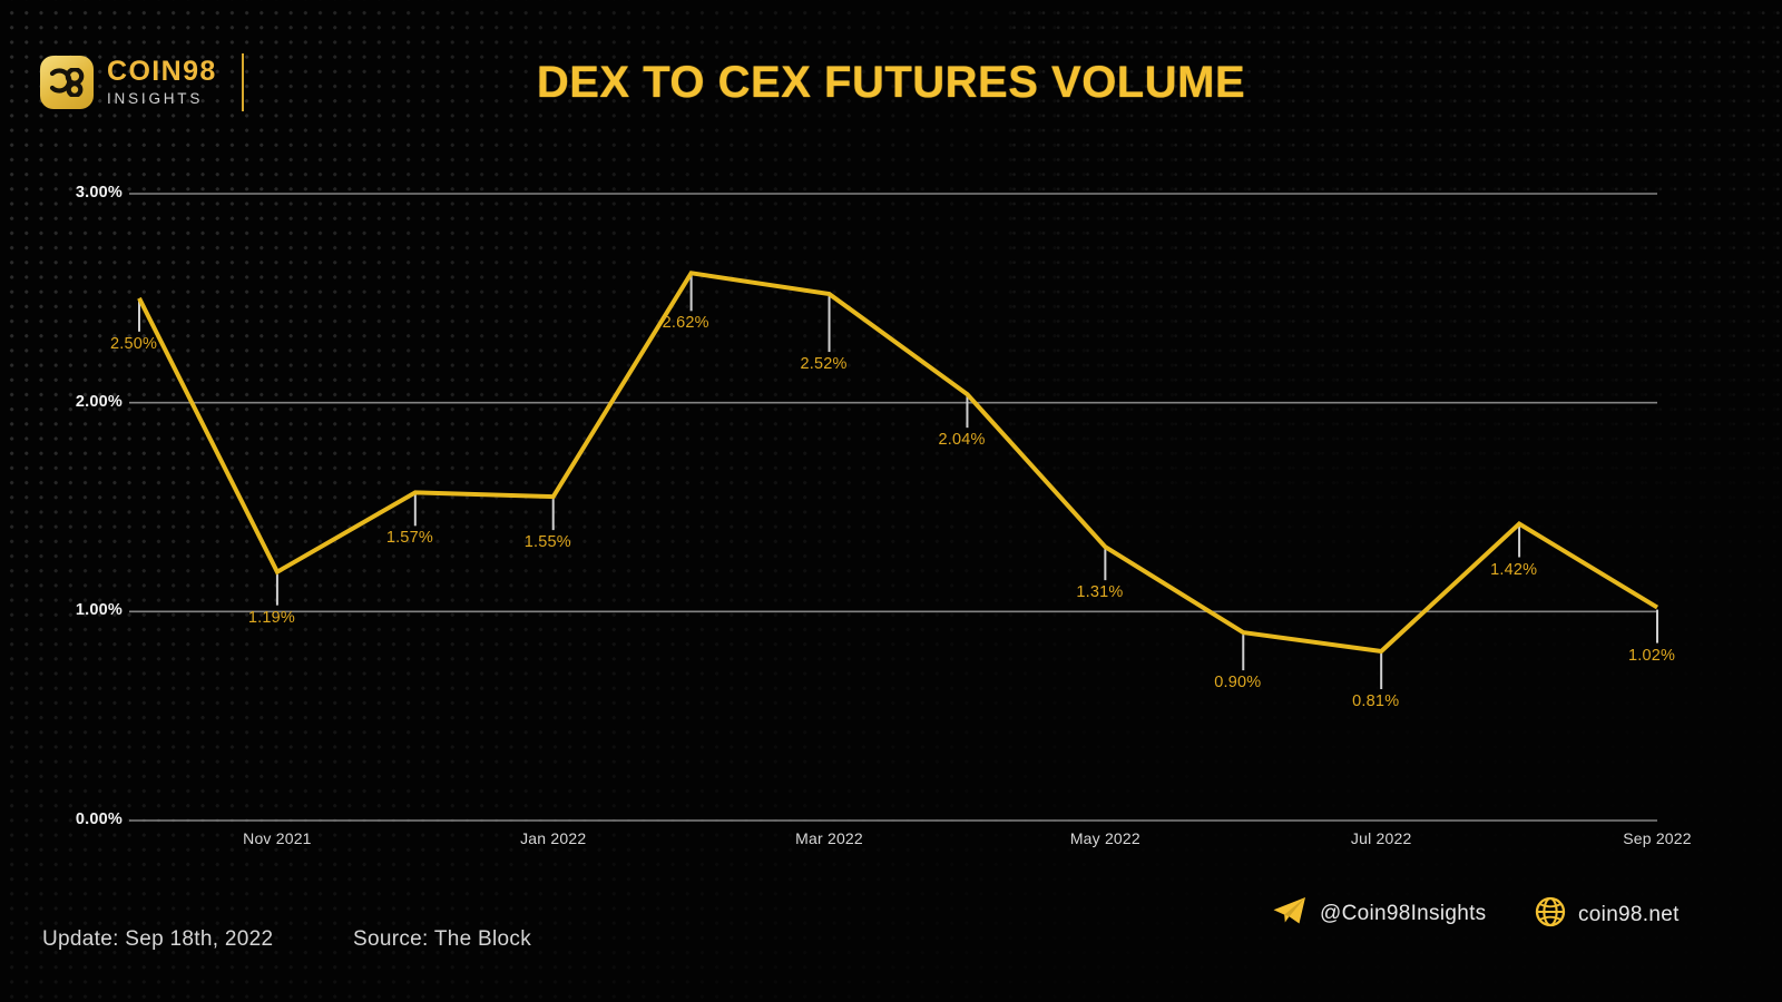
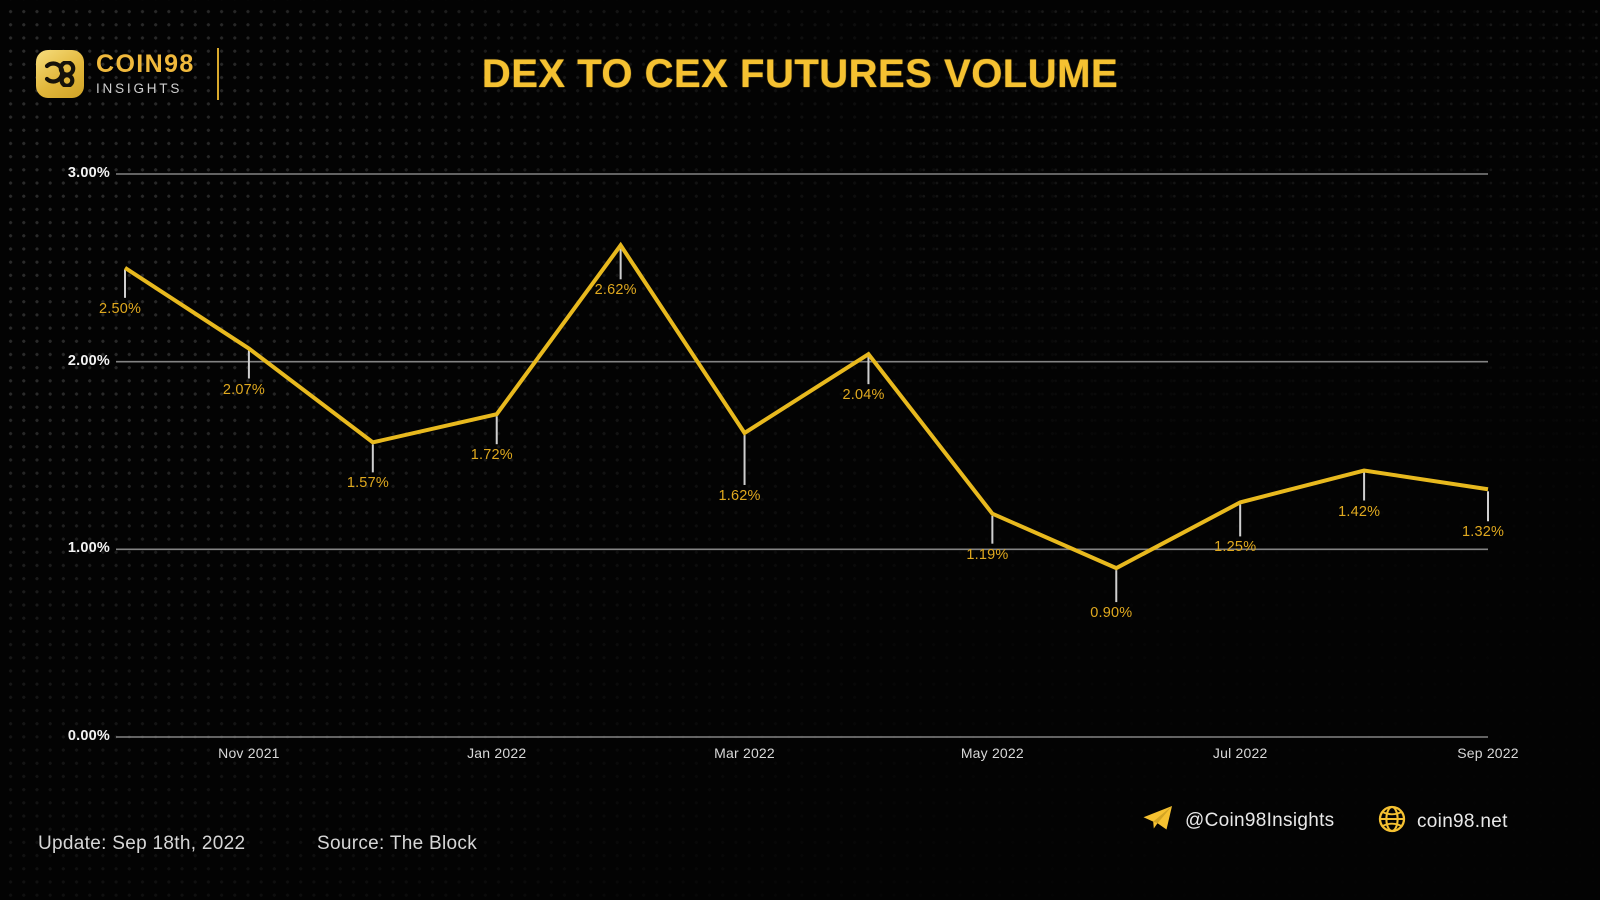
Nov 2021: 1.19% -> 2.07%
Jan 2022: 1.55% -> 1.72%
Mar 2022: 2.52% -> 1.62%
May 2022: 1.31% -> 1.19%
Jul 2022: 0.81% -> 1.25%
Sep 2022: 1.02% -> 1.32%
